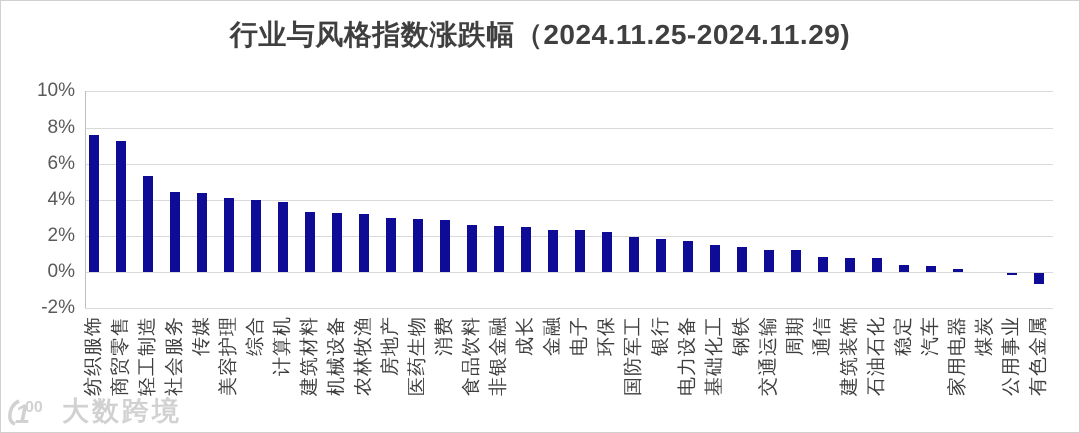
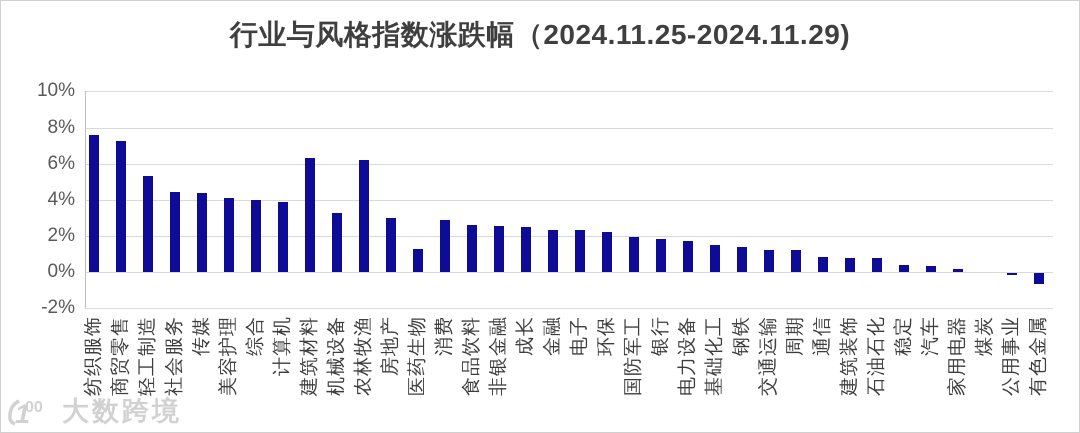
建筑材料: 3.3% -> 6.3%
农林牧渔: 3.2% -> 6.2%
医药生物: 3.0% -> 1.3%
